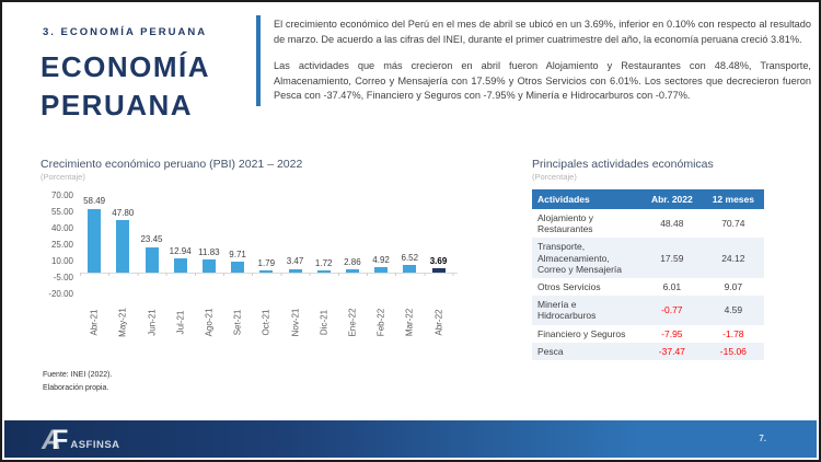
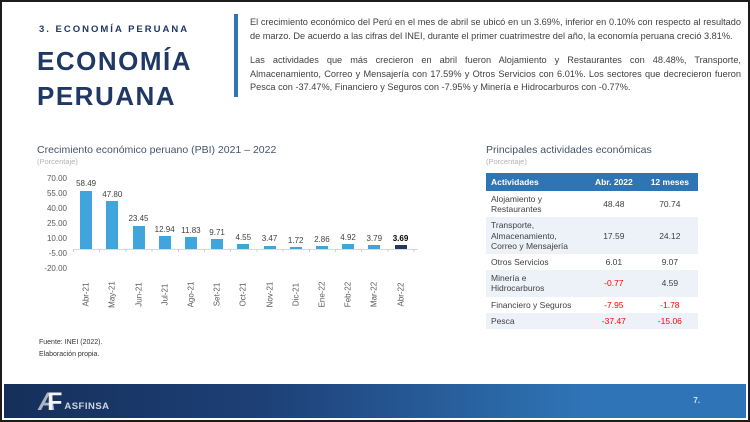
Oct-21: 1.79 -> 4.55
Mar-22: 6.52 -> 3.79
